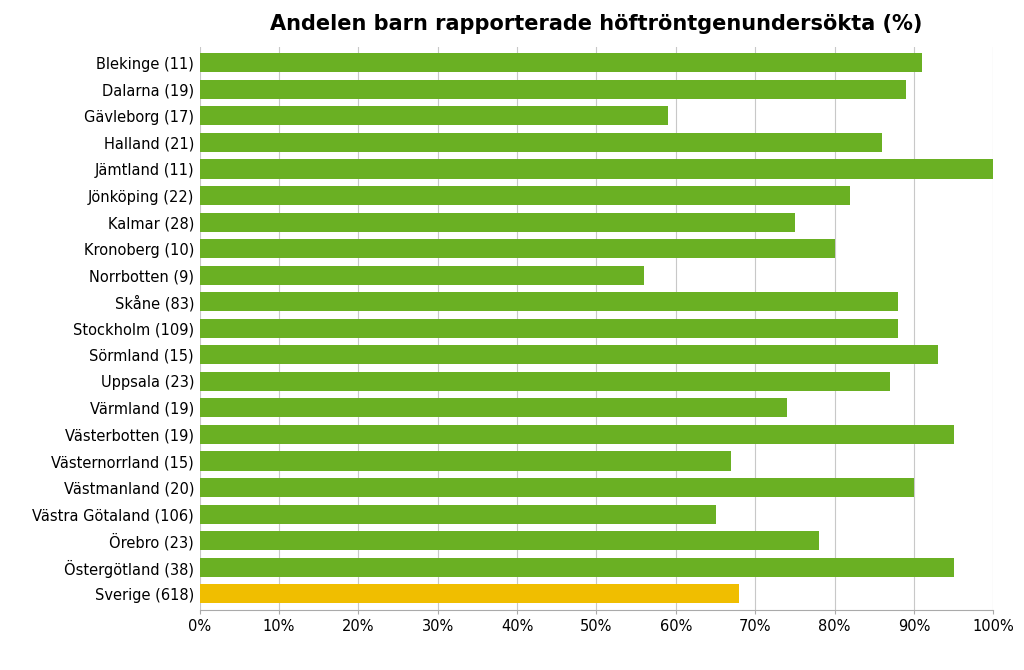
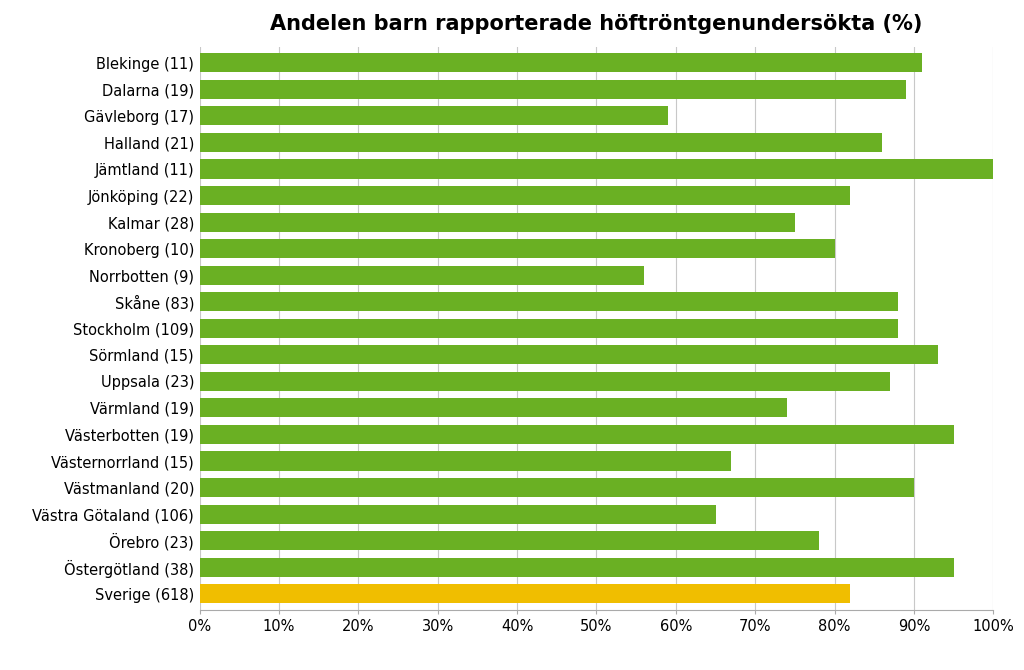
Sverige (618): 68% -> 82%
